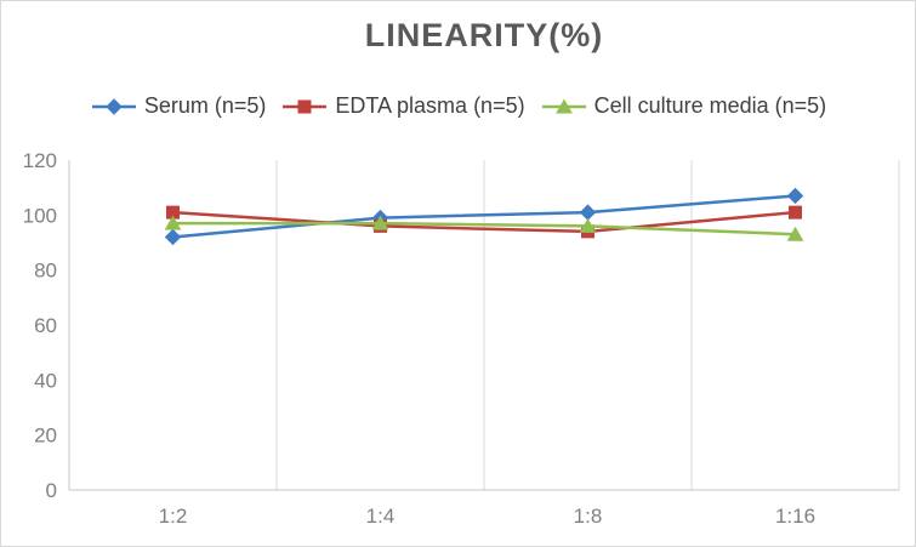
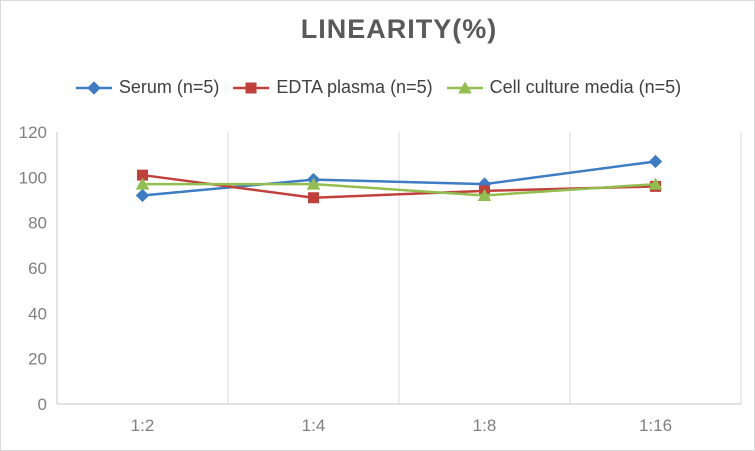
EDTA plasma (n=5)/1:4: 96 -> 91
Serum (n=5)/1:8: 101 -> 97
Cell culture media (n=5)/1:8: 96 -> 92
EDTA plasma (n=5)/1:16: 101 -> 96
Cell culture media (n=5)/1:16: 93 -> 97
